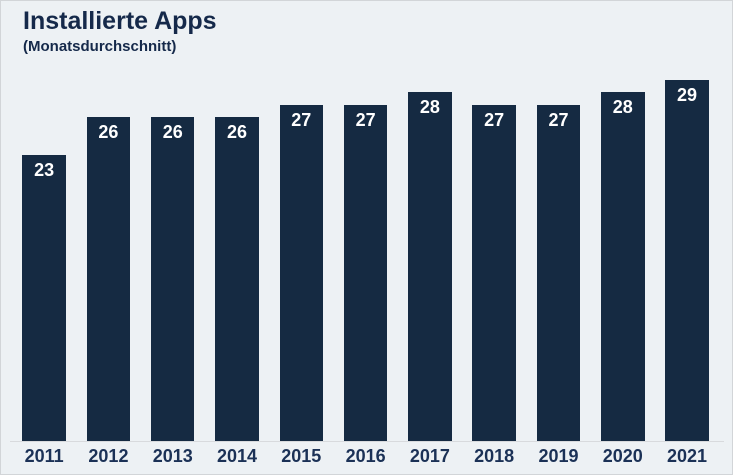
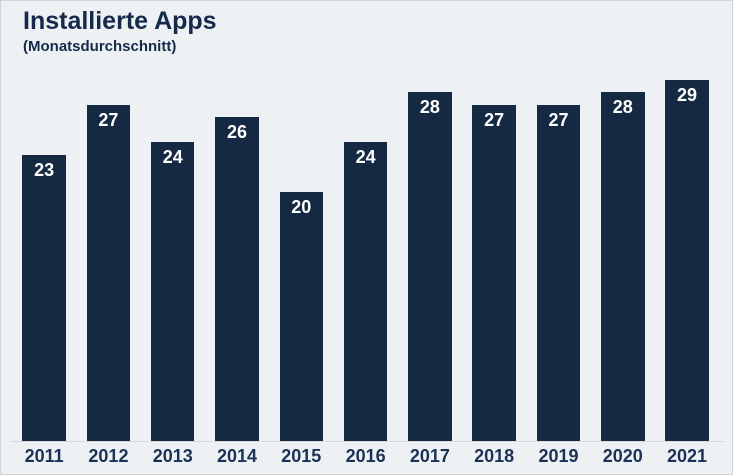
2012: 26 -> 27
2013: 26 -> 24
2015: 27 -> 20
2016: 27 -> 24
